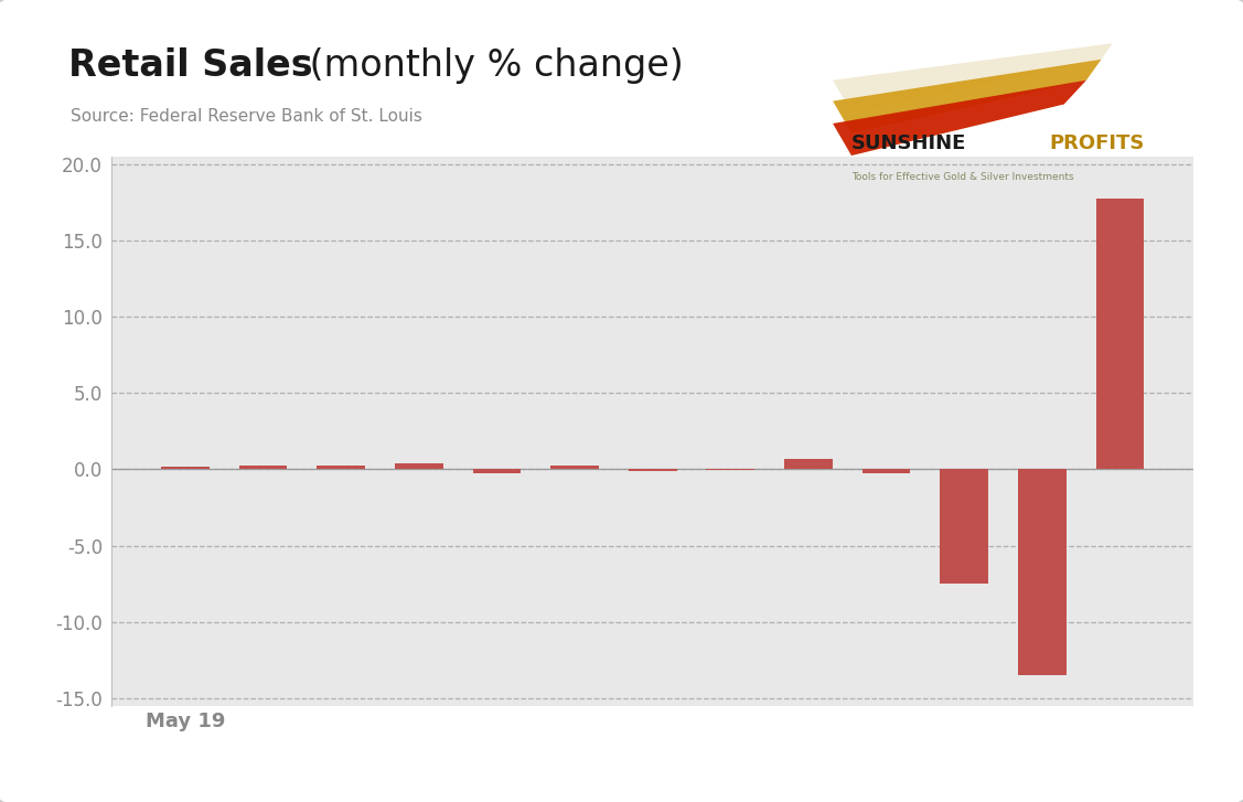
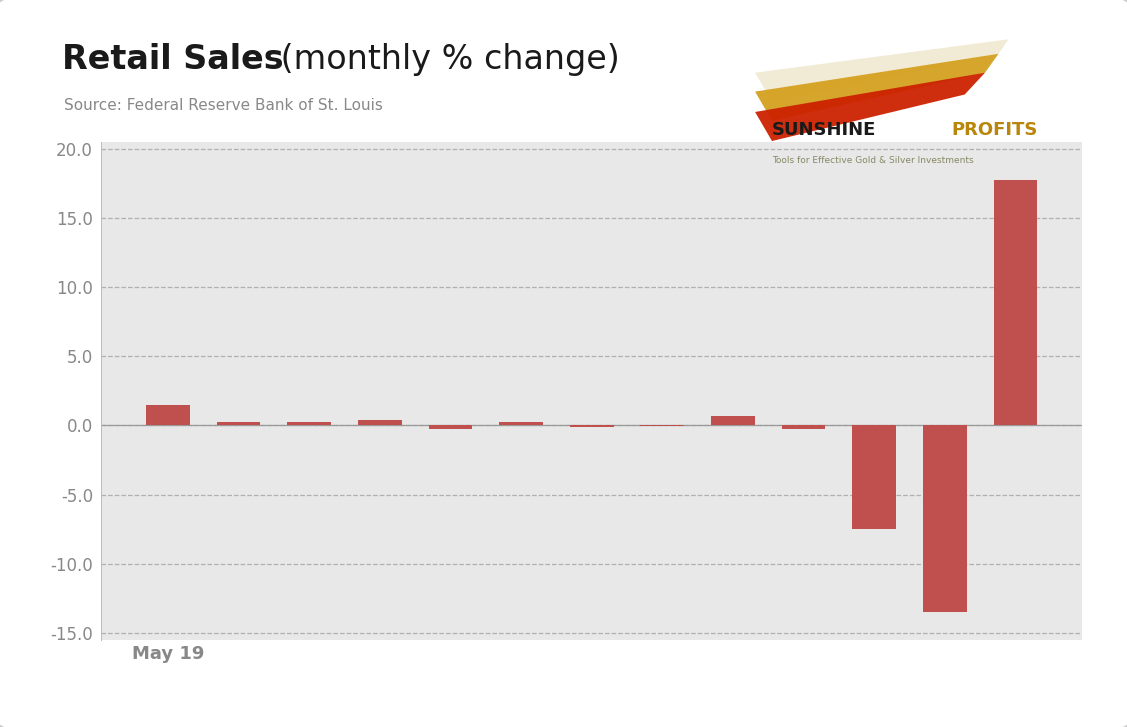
May 19: 0.2 -> 1.5
